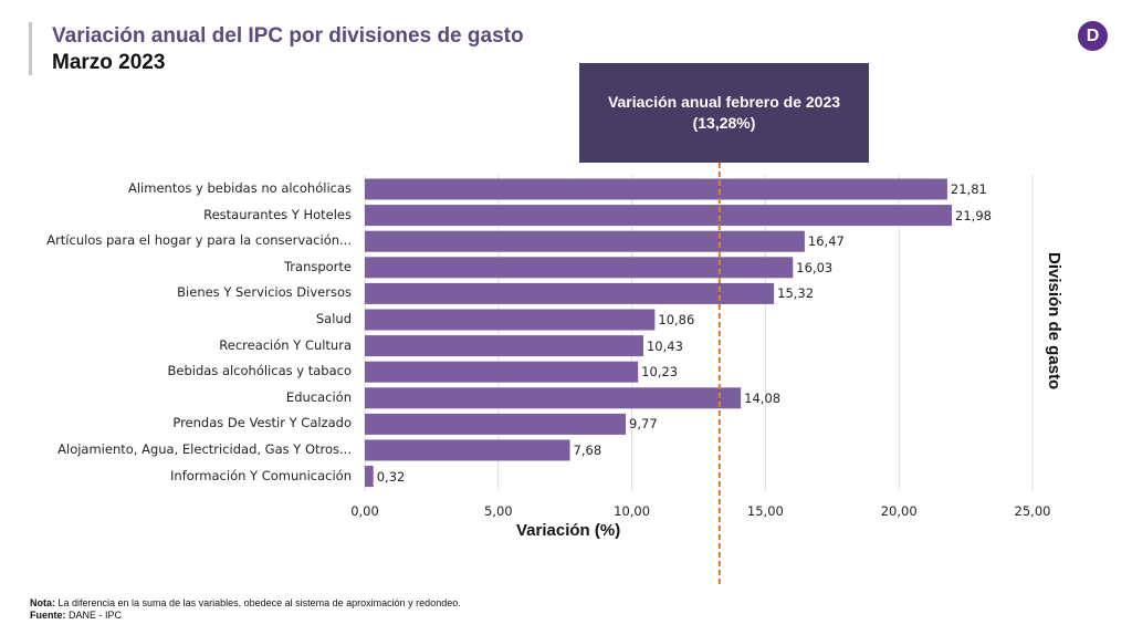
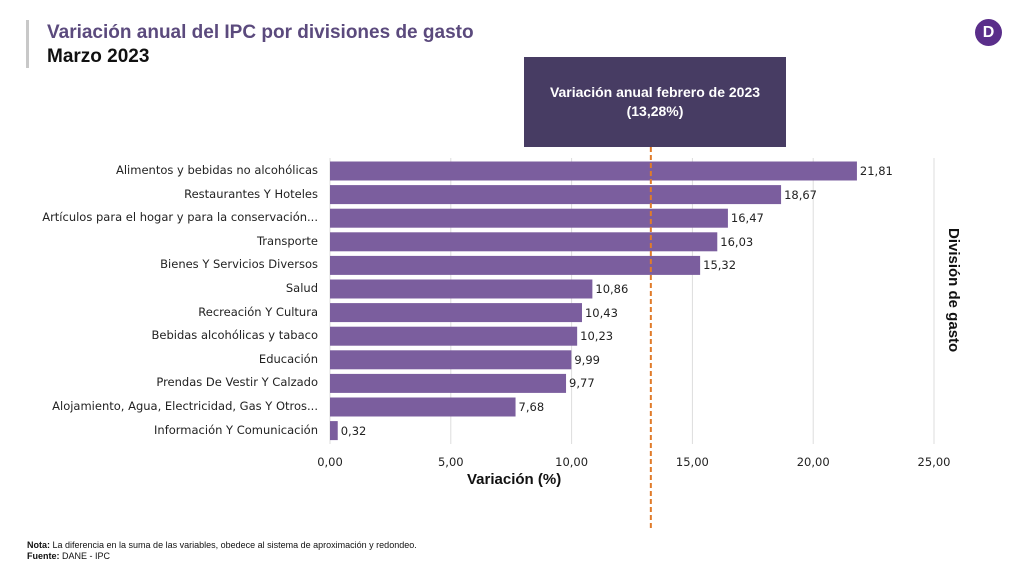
Restaurantes Y Hoteles: 21,98 -> 18,67
Educación: 14,08 -> 9,99
